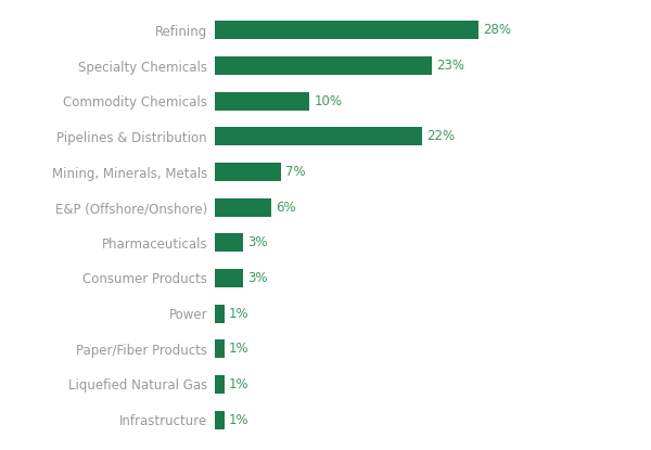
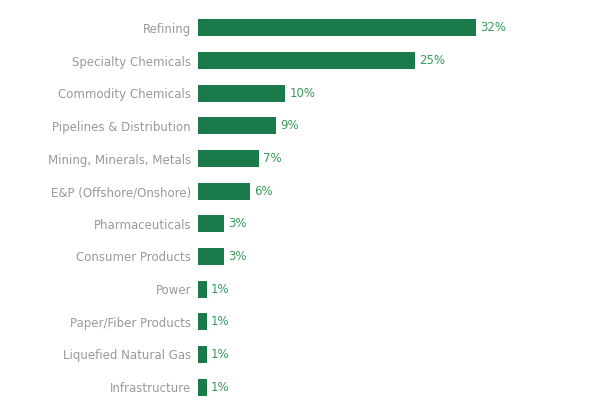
Refining: 28% -> 32%
Specialty Chemicals: 23% -> 25%
Pipelines & Distribution: 22% -> 9%
